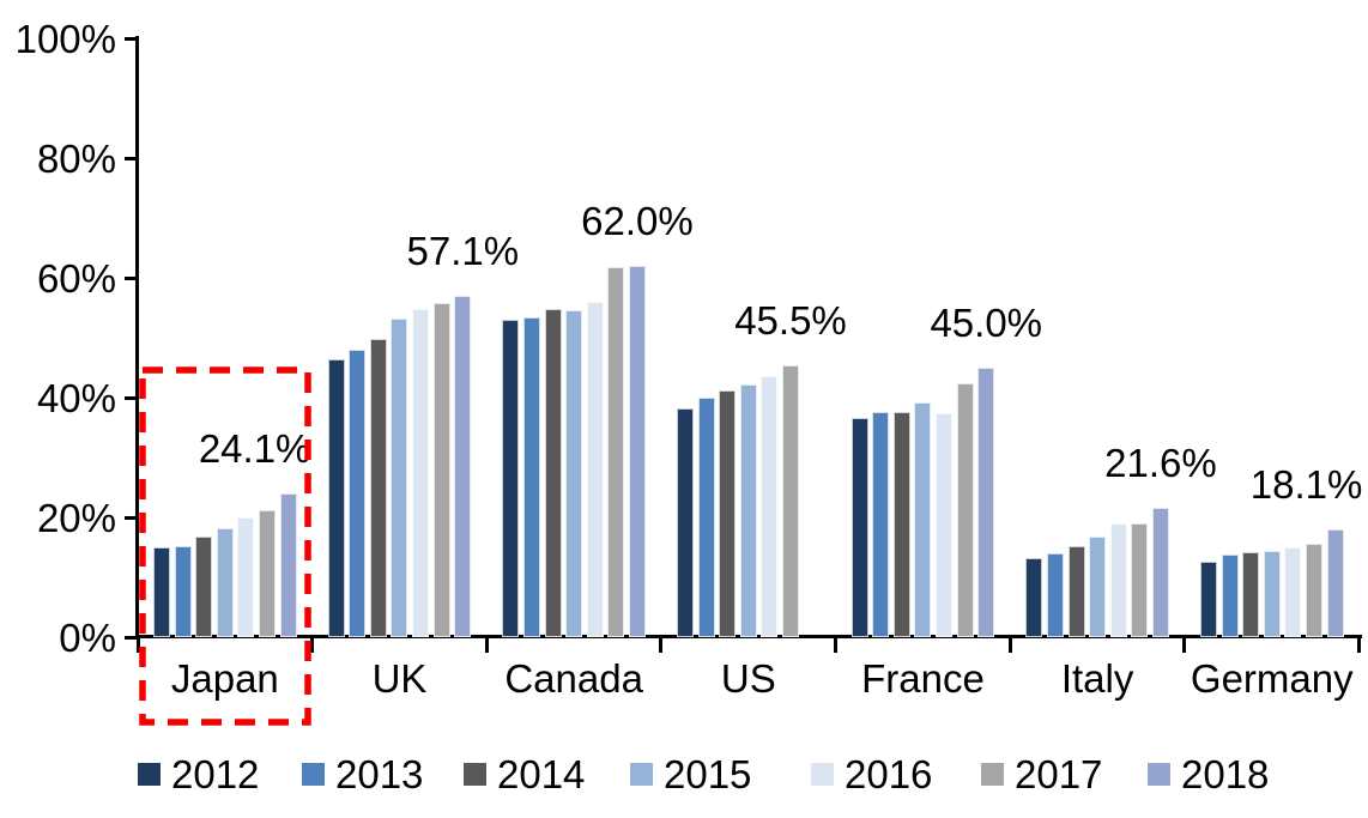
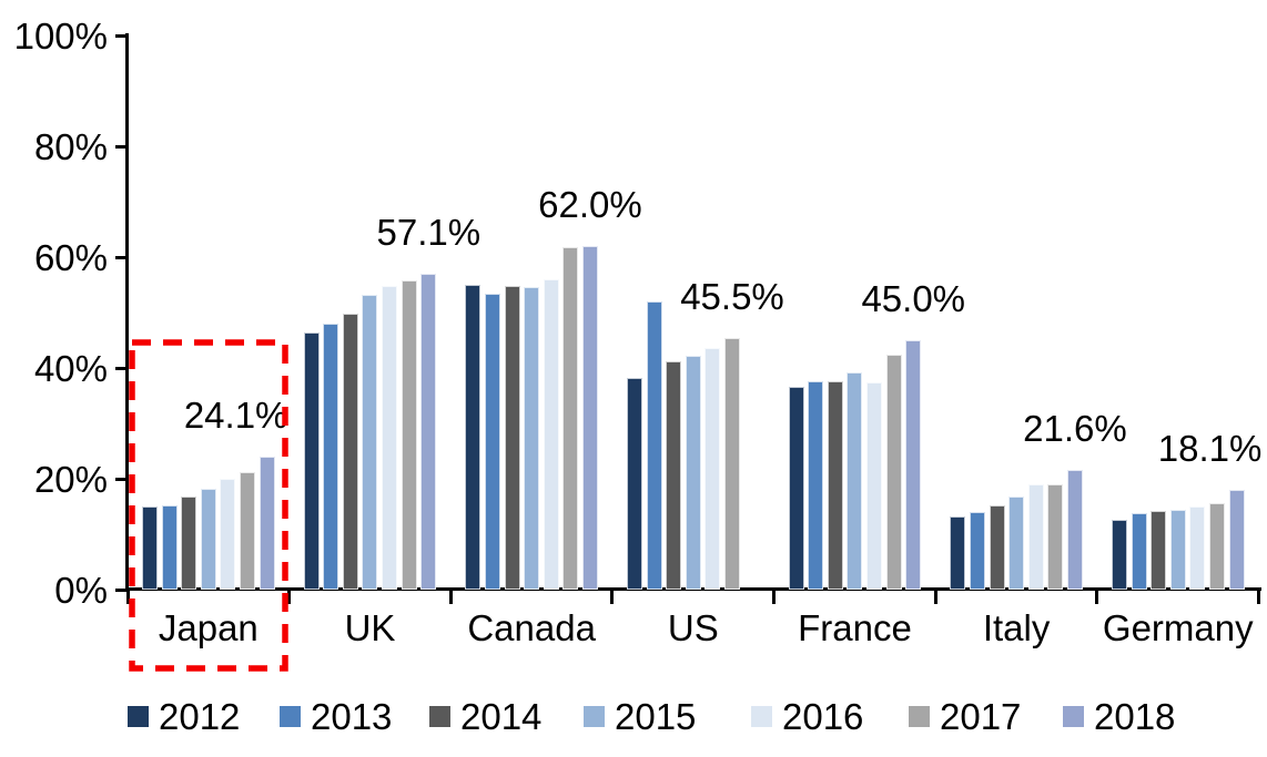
2012/Canada: 53% -> 55%
2013/US: 40% -> 52%
